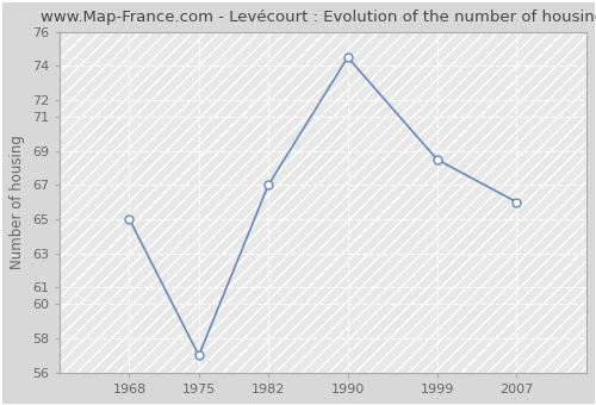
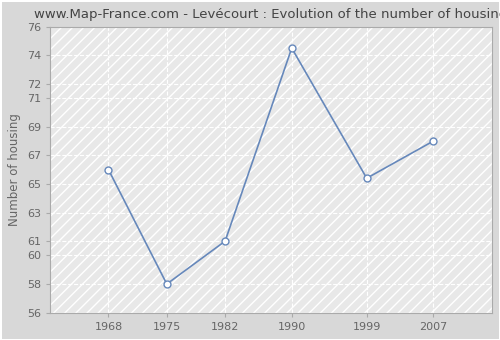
1968: 65.0 -> 66.0
1975: 57.0 -> 58.0
1982: 67.0 -> 61.0
1999: 68.5 -> 65.4
2007: 66.0 -> 68.0
